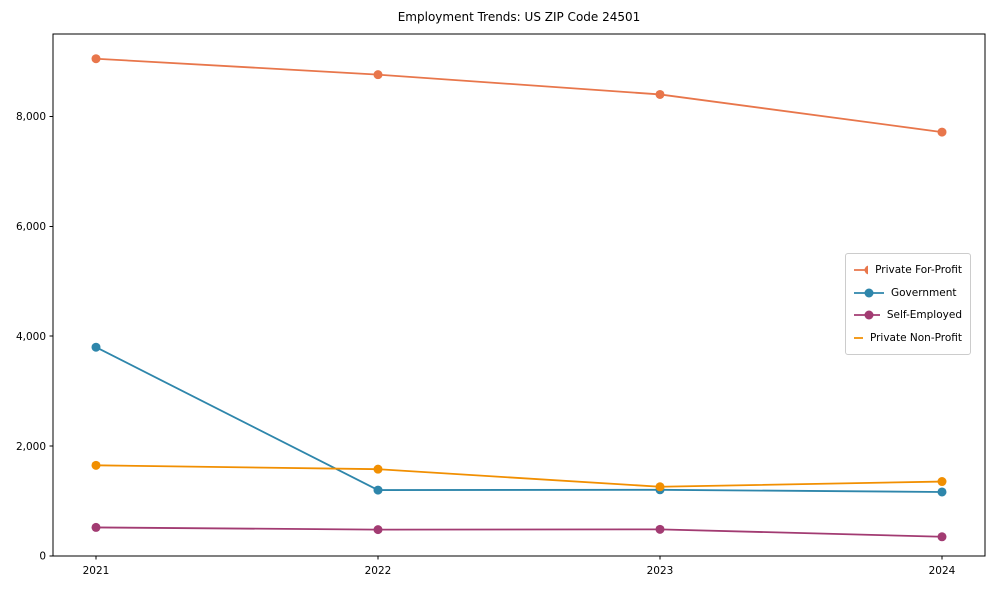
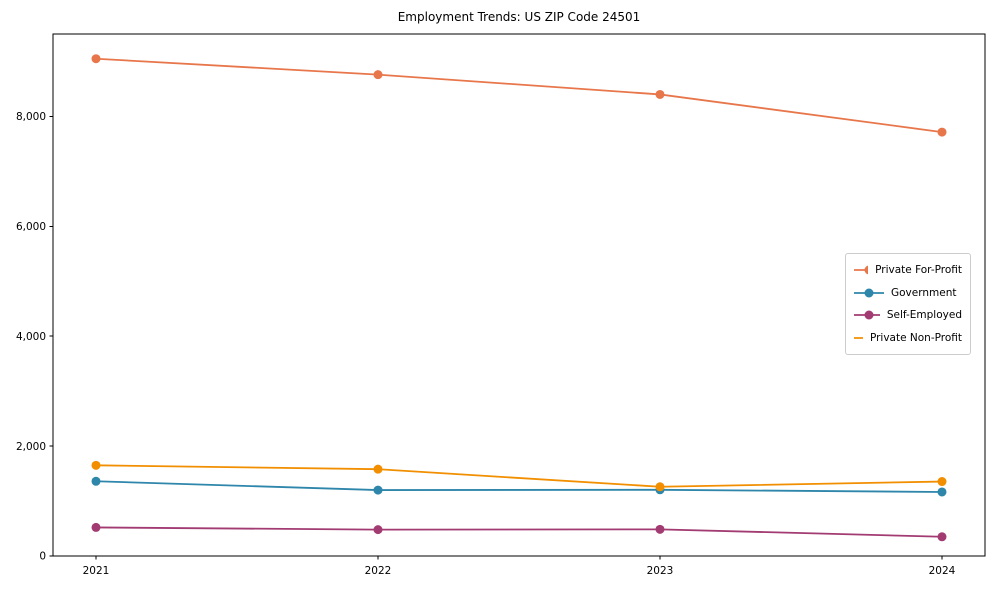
Government/2021: 3800 -> 1400
